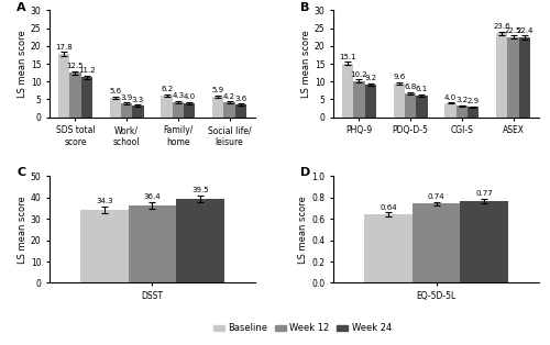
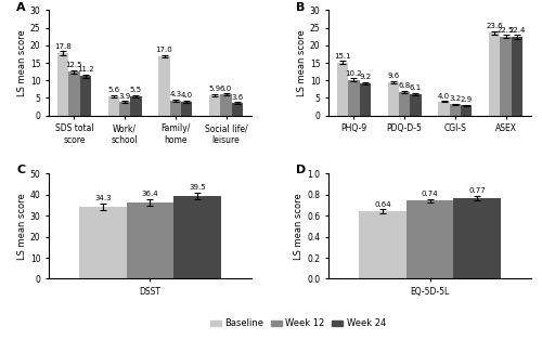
Week 24/Work/ school: 3.3 -> 5.5
Baseline/Family/ home: 6.2 -> 17.0
Week 12/Social life/ leisure: 4.2 -> 6.0
